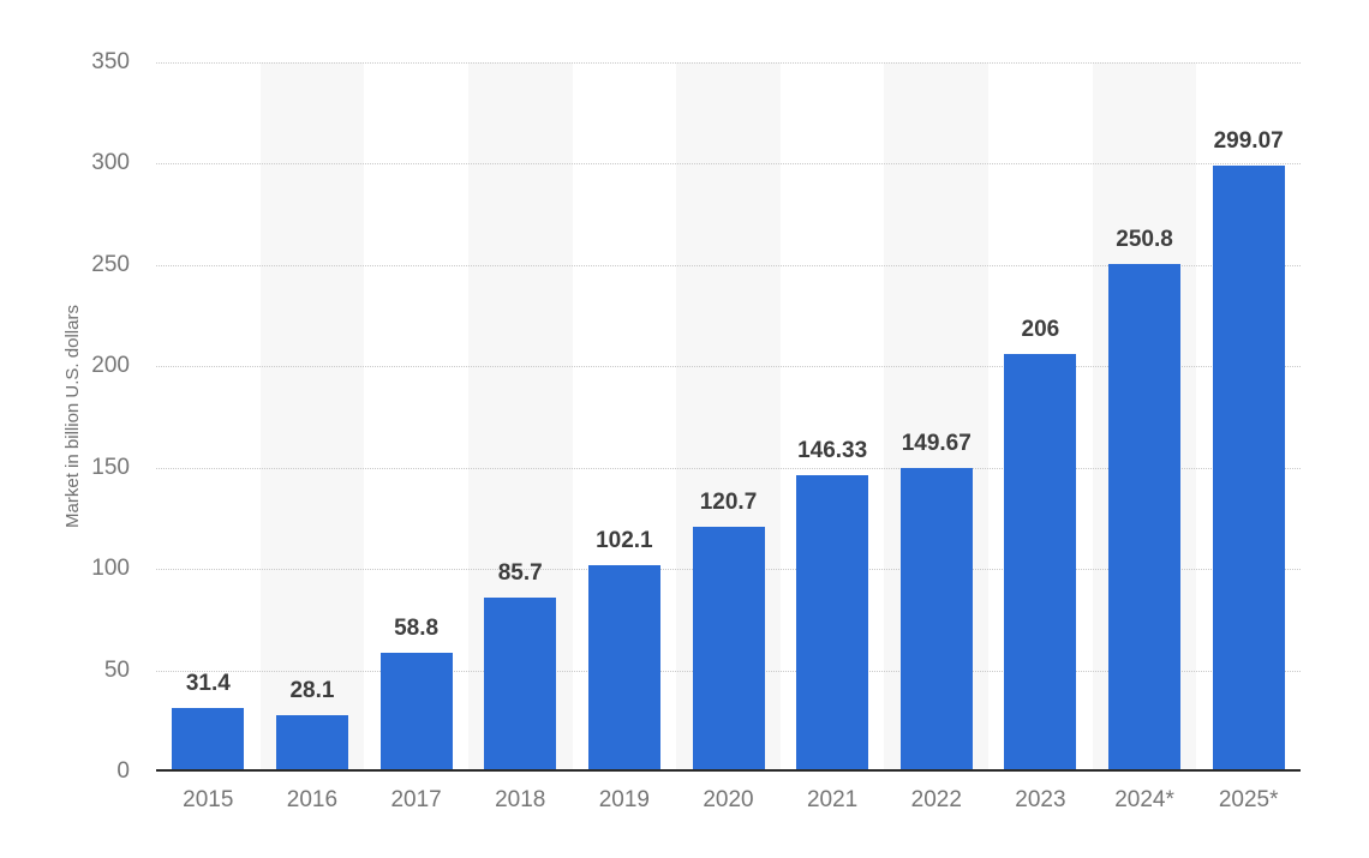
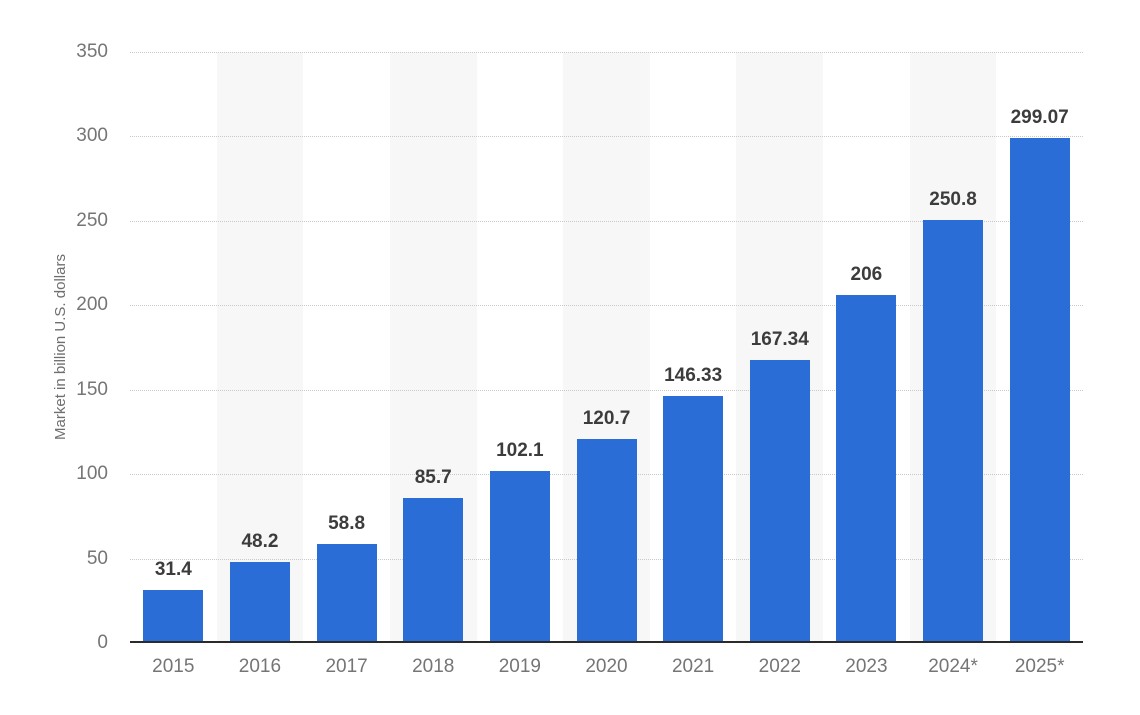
2016: 28.1 -> 48.2
2022: 149.67 -> 167.34
